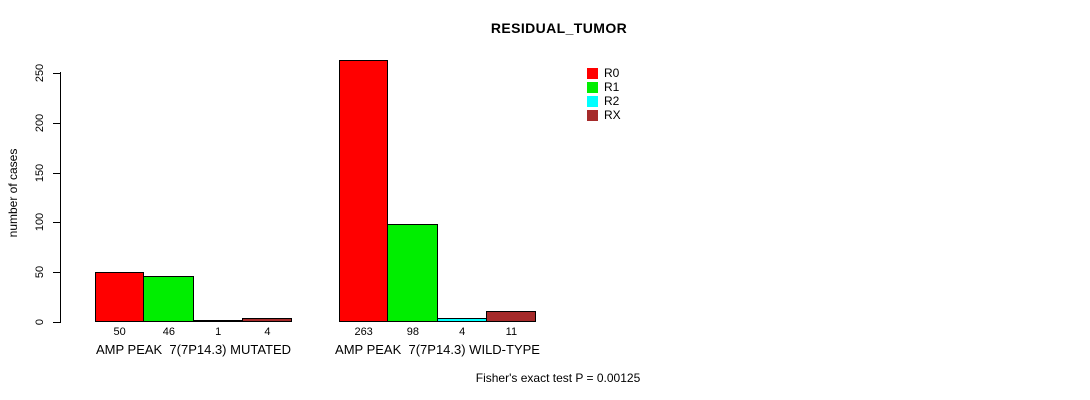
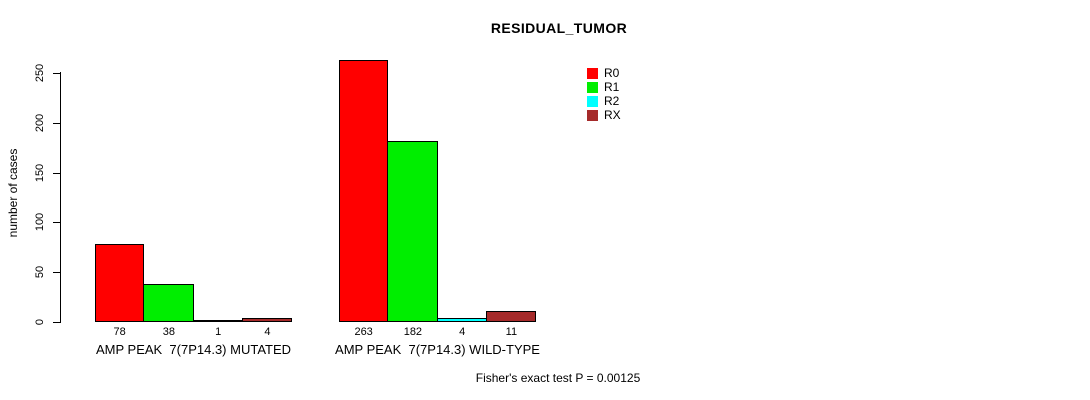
R0/AMP PEAK 7(7P14.3) MUTATED: 50 -> 78
R1/AMP PEAK 7(7P14.3) MUTATED: 46 -> 38
R1/AMP PEAK 7(7P14.3) WILD-TYPE: 98 -> 182
